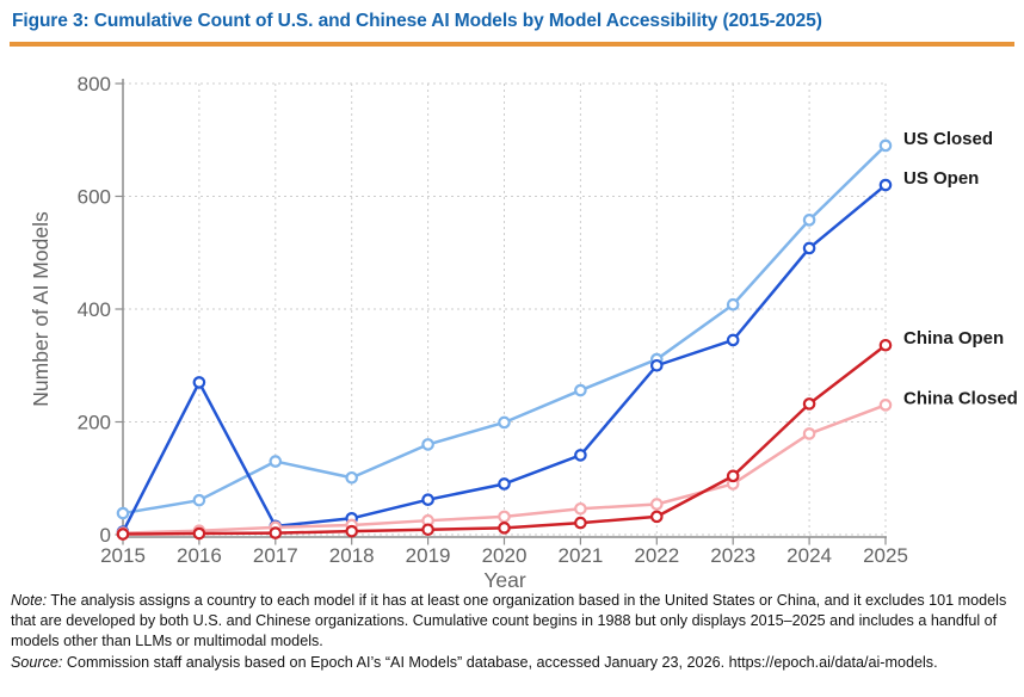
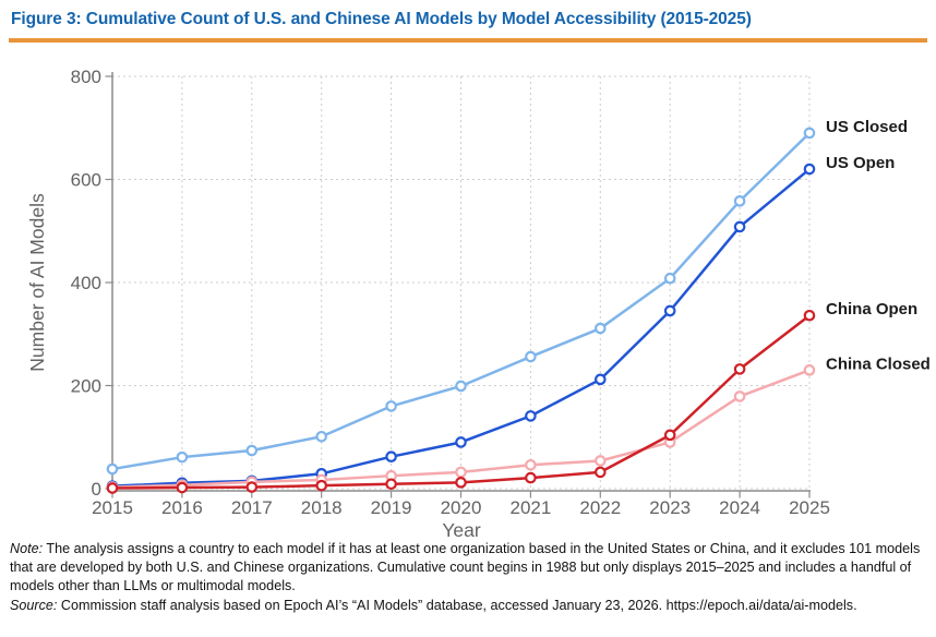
US Open/2016: 270 -> 10
US Closed/2017: 130 -> 70
US Open/2022: 300 -> 210
